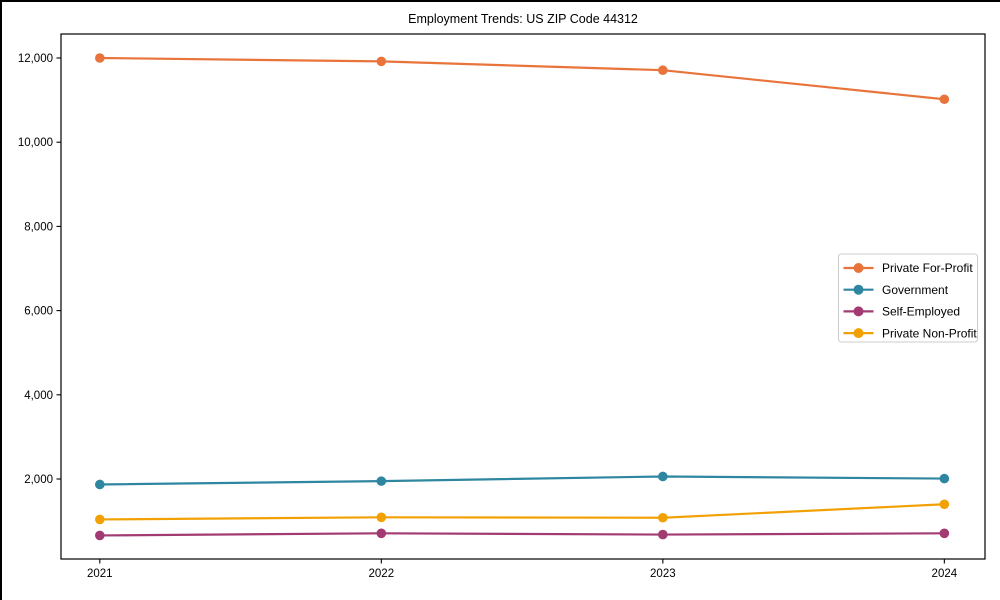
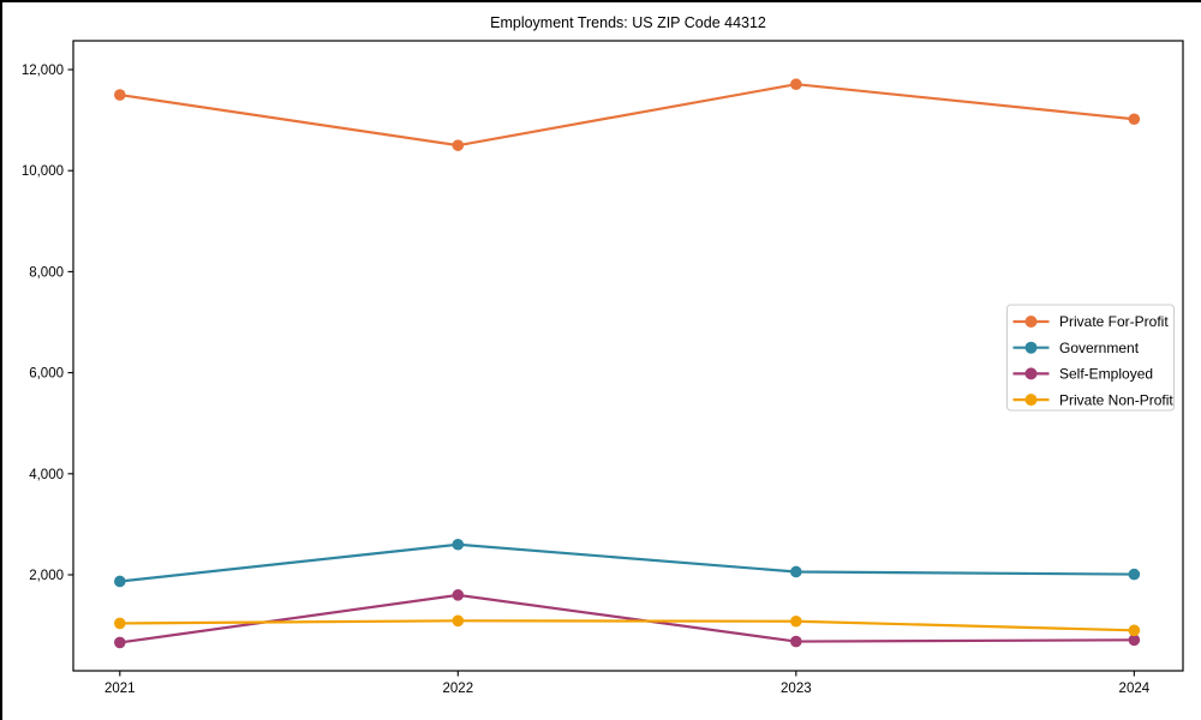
Private For-Profit/2021: 12000 -> 11500
Private For-Profit/2022: 11900 -> 10500
Government/2022: 2000 -> 2600
Self-Employed/2022: 700 -> 1600
Private Non-Profit/2024: 1400 -> 900
